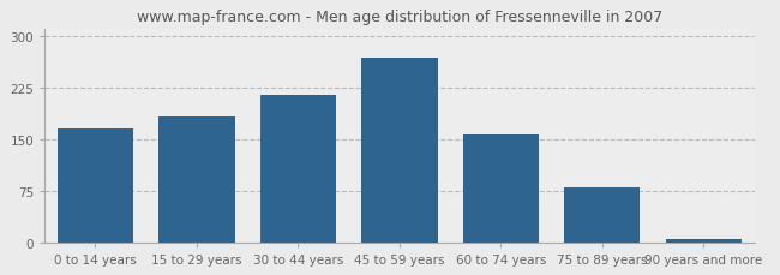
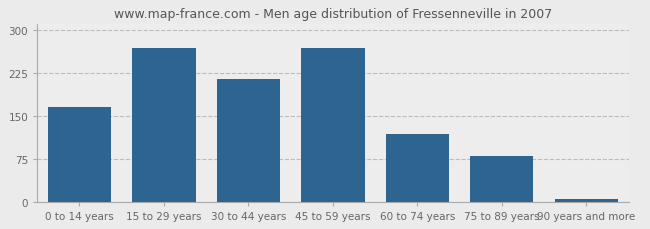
15 to 29 years: 183 -> 268
60 to 74 years: 157 -> 118
